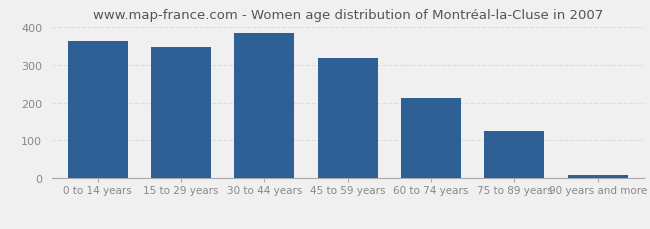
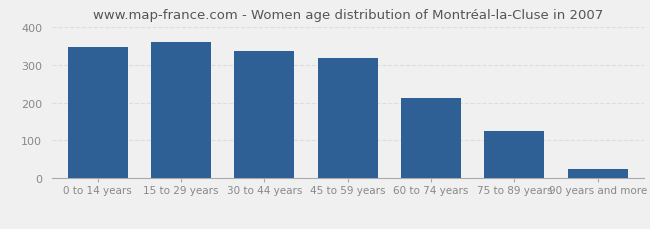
0 to 14 years: 362 -> 345
15 to 29 years: 346 -> 360
30 to 44 years: 382 -> 335
90 years and more: 10 -> 25
